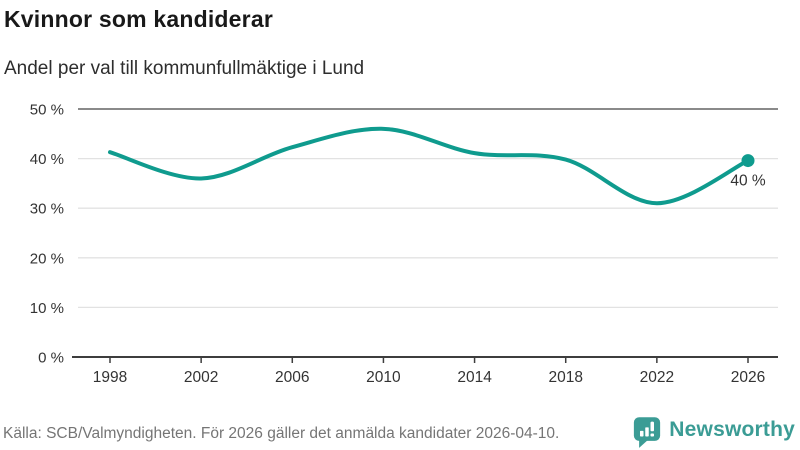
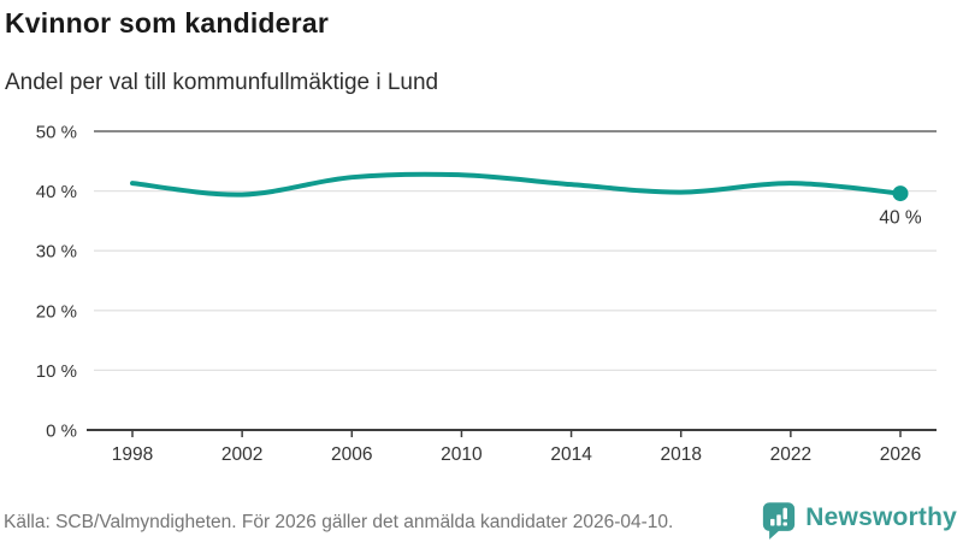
2002: 36% -> 39%
2010: 46% -> 43%
2022: 31% -> 41%
